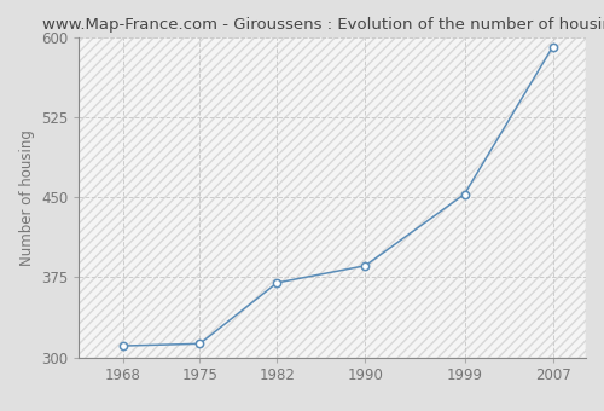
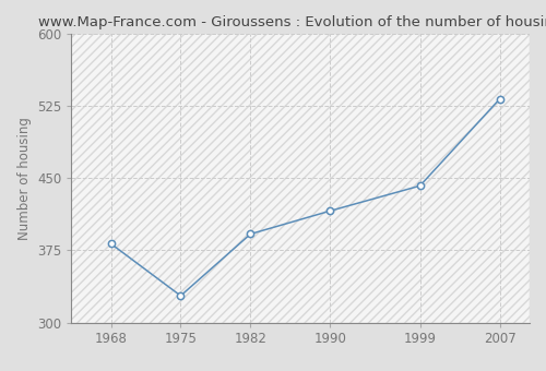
1968: 311 -> 382
1975: 313 -> 328
1982: 370 -> 392
1990: 386 -> 416
1999: 453 -> 442
2007: 591 -> 532
